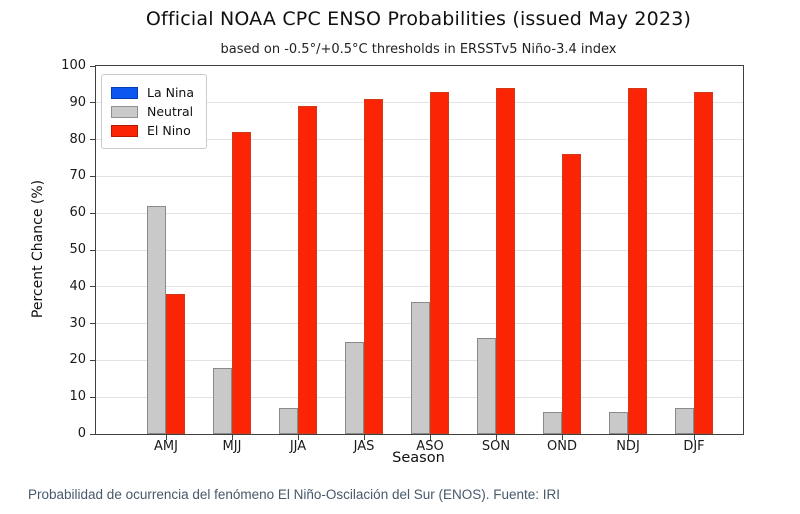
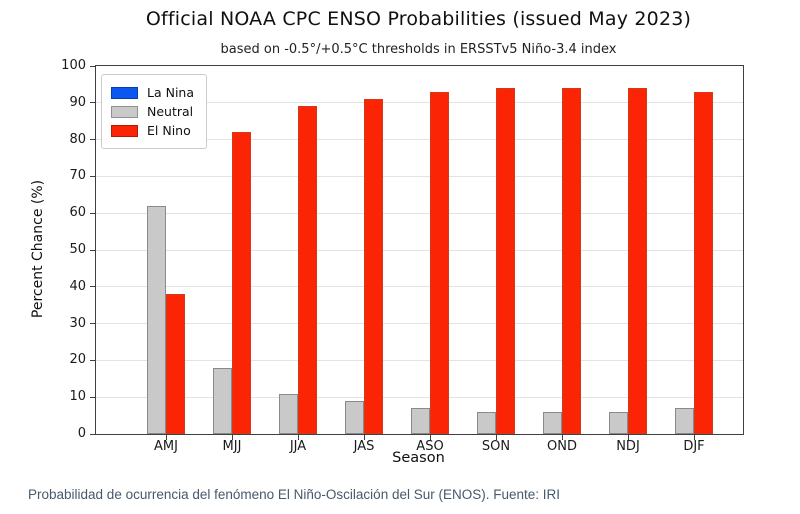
Neutral/JJA: 7 -> 11
Neutral/JAS: 25 -> 9
Neutral/ASO: 36 -> 7
Neutral/SON: 26 -> 6
El Nino/OND: 76 -> 94
